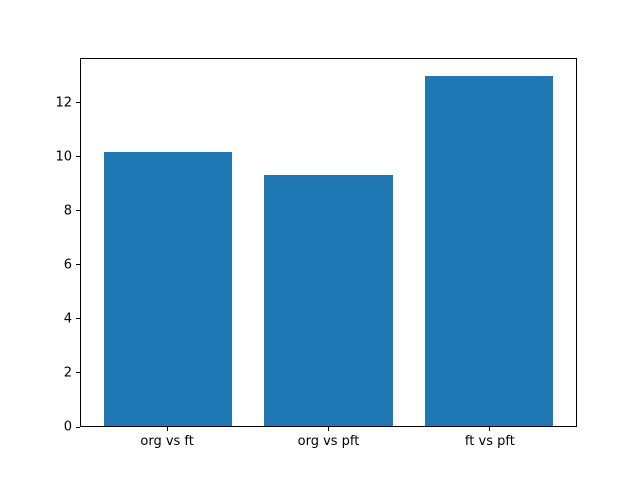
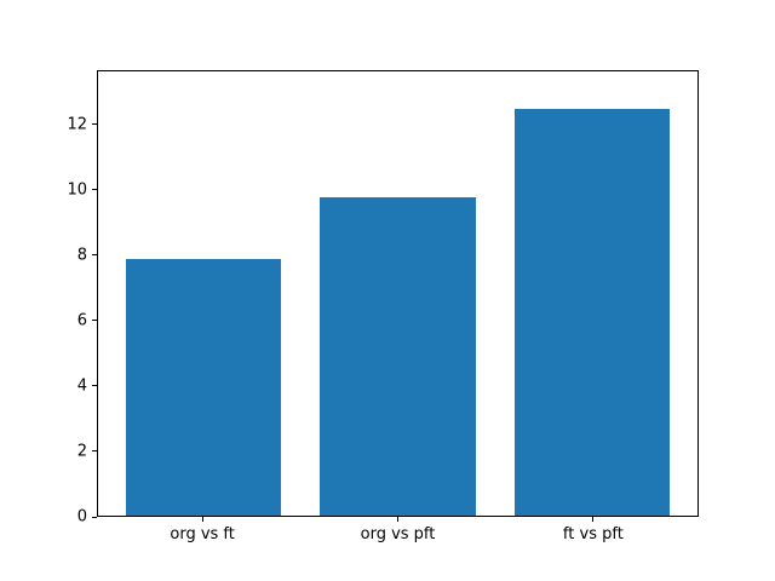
org vs ft: 10.2 -> 7.9
org vs pft: 9.3 -> 9.8
ft vs pft: 13.0 -> 12.5
